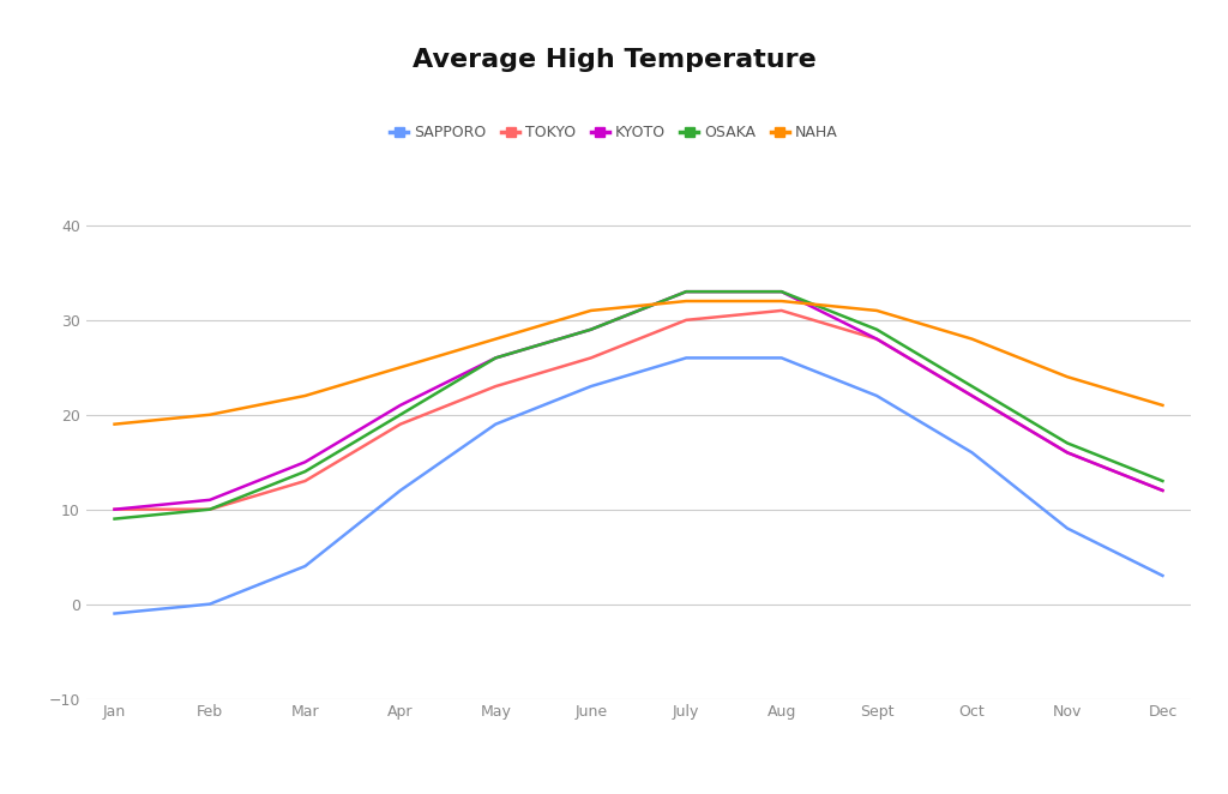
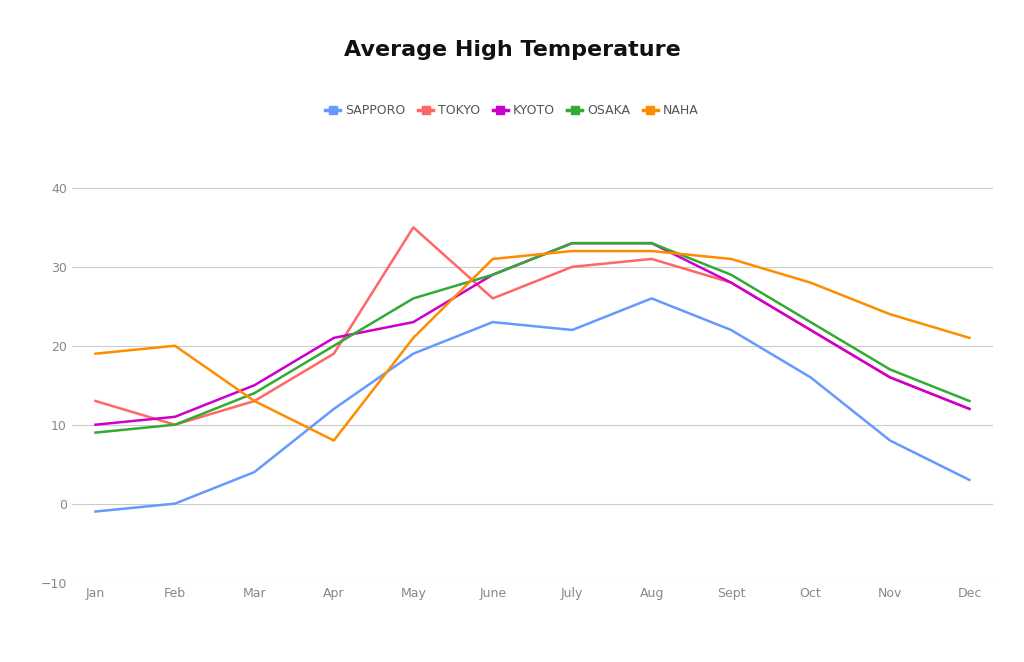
TOKYO/Jan: 10 -> 13
NAHA/Mar: 22 -> 13
NAHA/Apr: 25 -> 8
TOKYO/May: 23 -> 35
KYOTO/May: 26 -> 23
NAHA/May: 28 -> 21
SAPPORO/July: 26 -> 22
